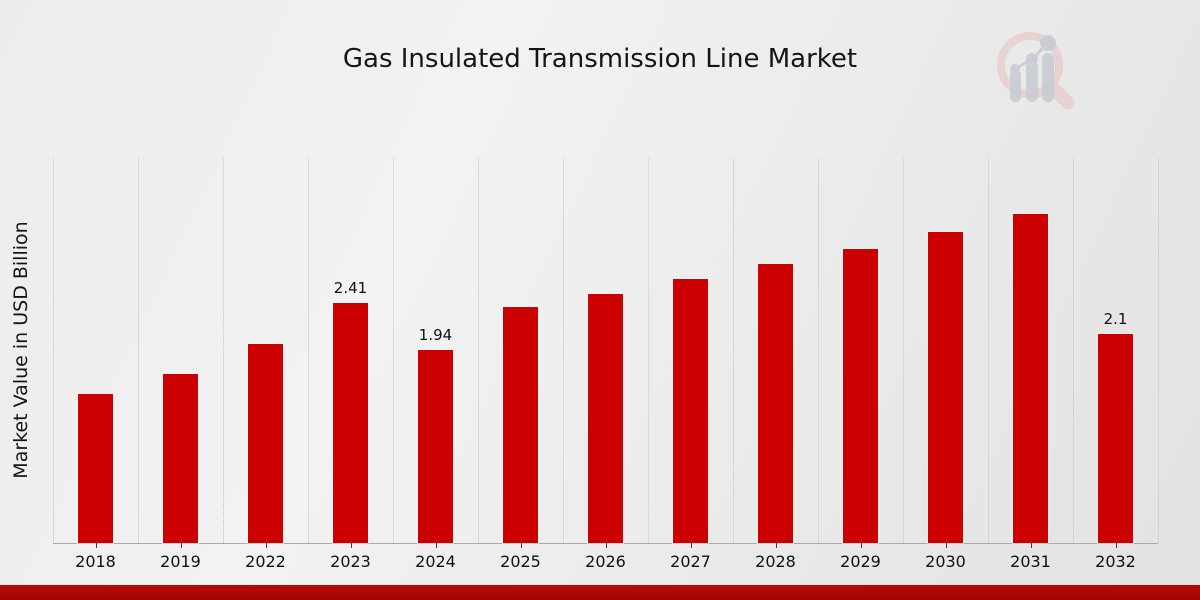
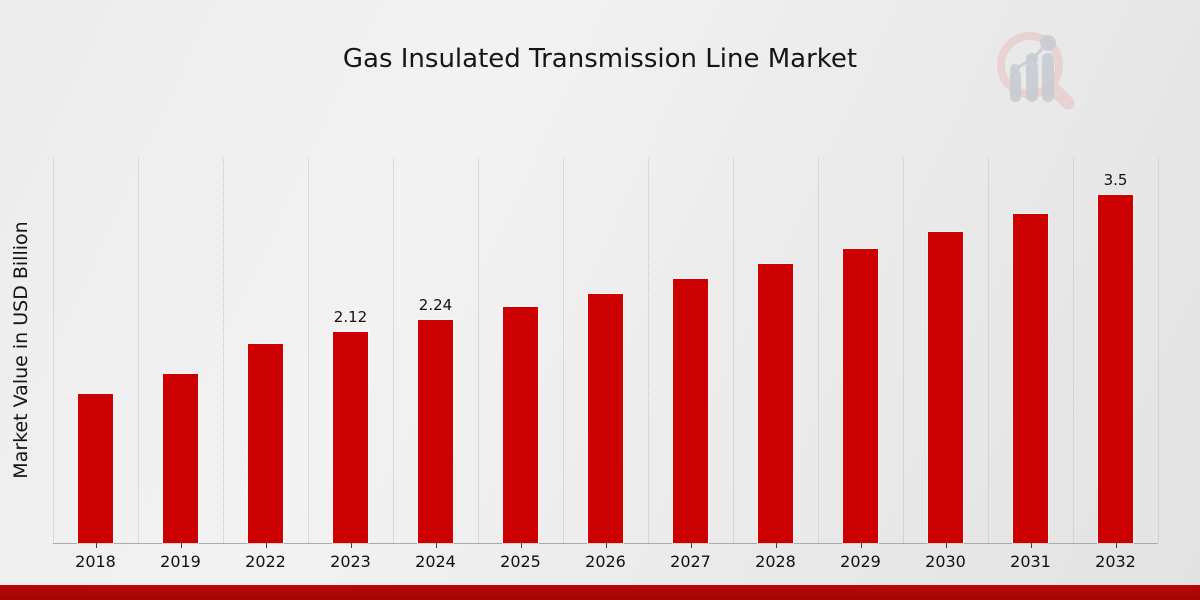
2023: 2.41 -> 2.12
2024: 1.94 -> 2.24
2032: 2.1 -> 3.5
